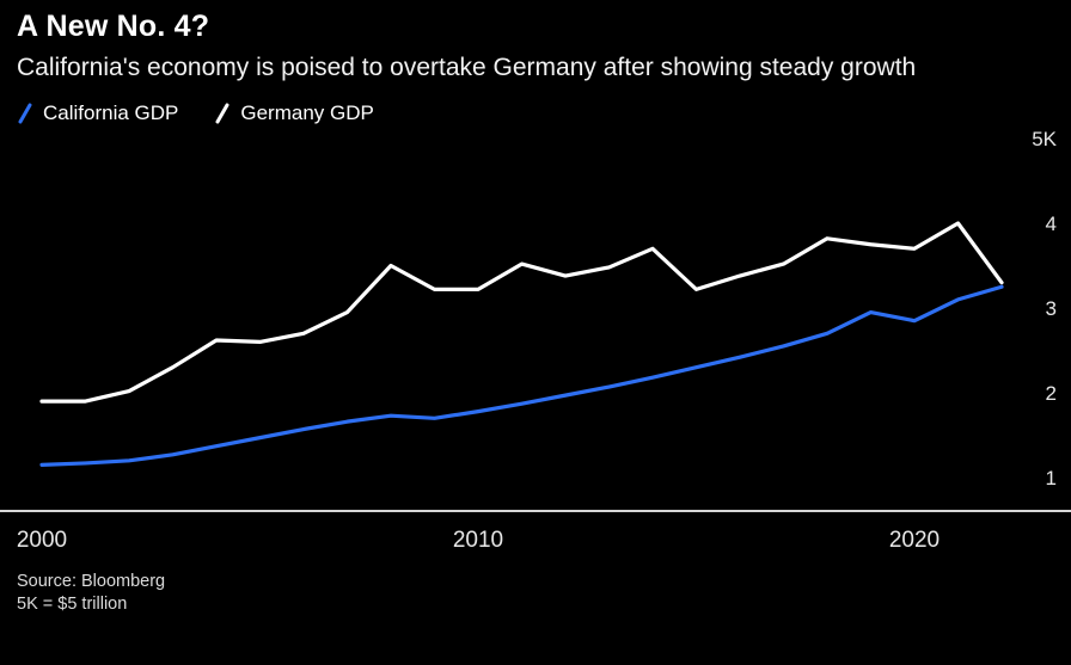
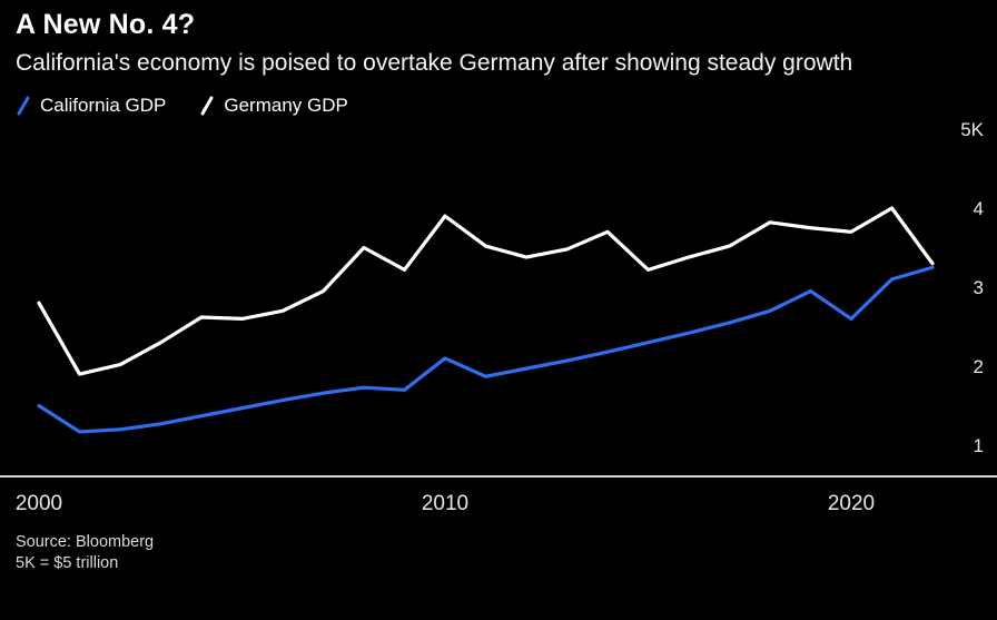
Germany GDP/2000: 1.9K -> 2.8K
California GDP/2000: 1.1K -> 1.5K
Germany GDP/2010: 3.2K -> 3.9K
California GDP/2010: 1.8K -> 2.1K
California GDP/2020: 2.9K -> 2.6K
